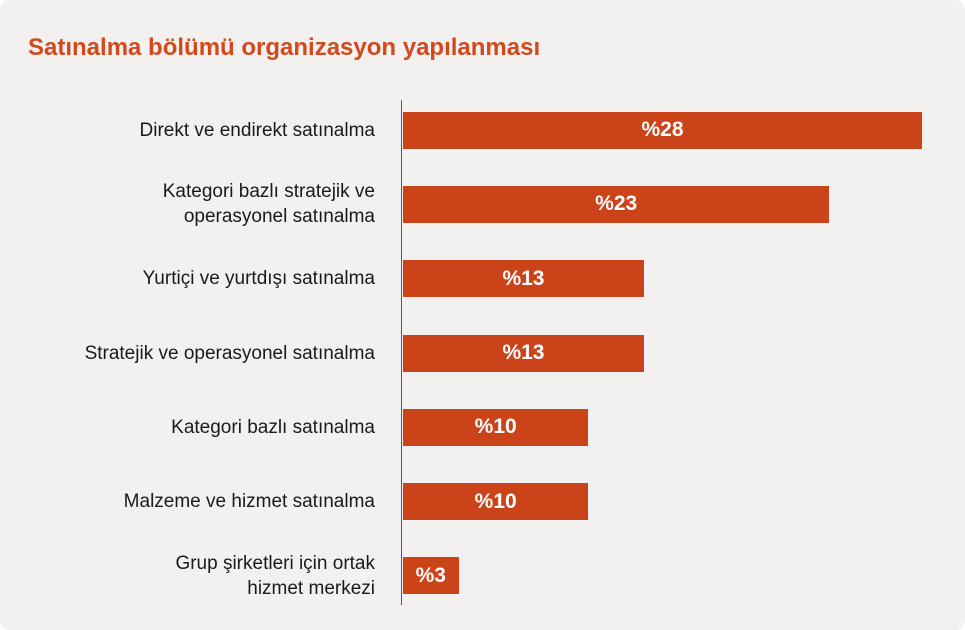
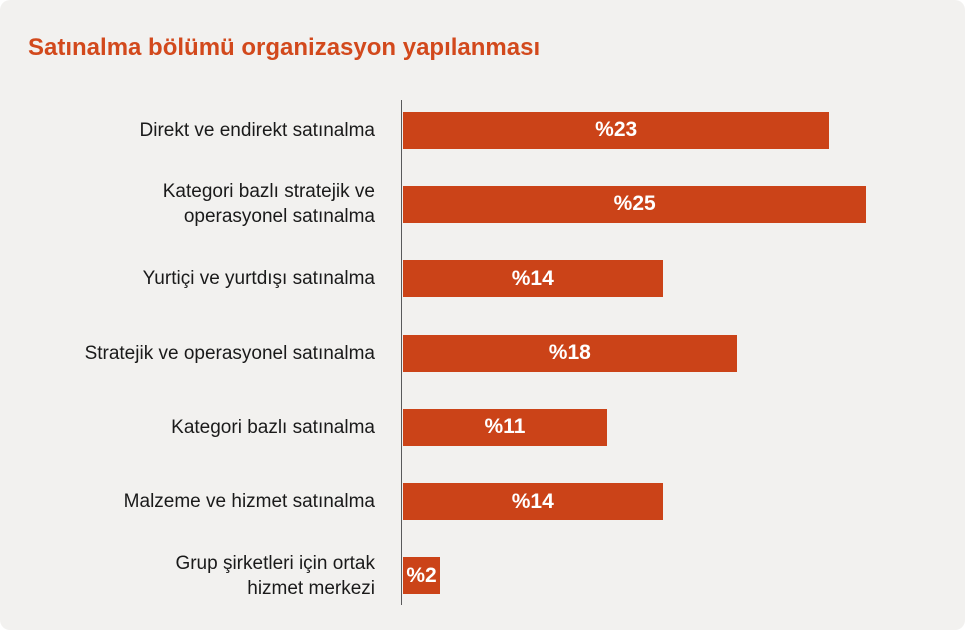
Direkt ve endirekt satınalma: 28 -> 23
Kategori bazlı stratejik ve operasyonel satınalma: 23 -> 25
Yurtiçi ve yurtdışı satınalma: 13 -> 14
Stratejik ve operasyonel satınalma: 13 -> 18
Kategori bazlı satınalma: 10 -> 11
Malzeme ve hizmet satınalma: 10 -> 14
Grup şirketleri için ortak hizmet merkezi: 3 -> 2
